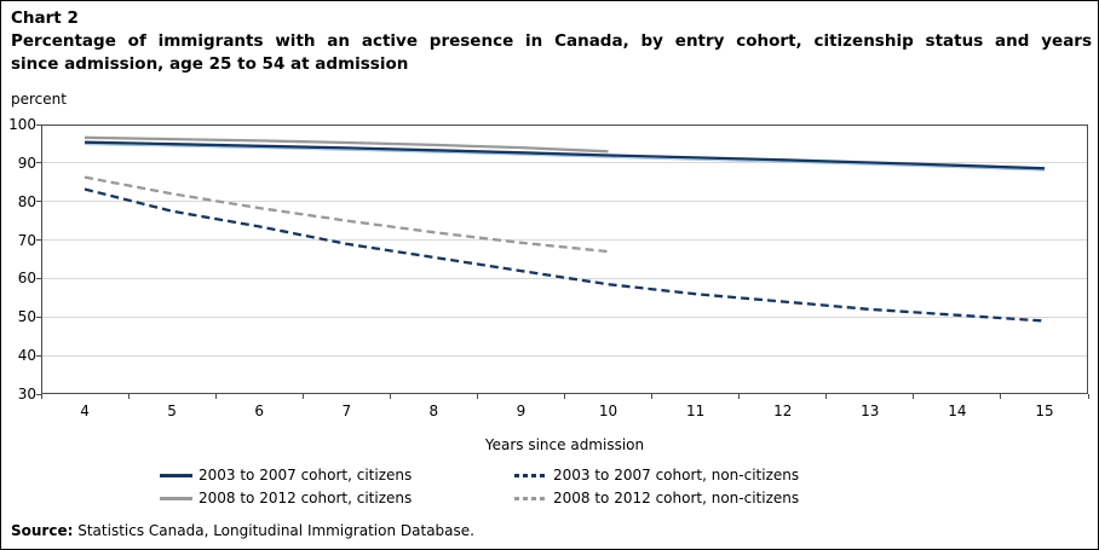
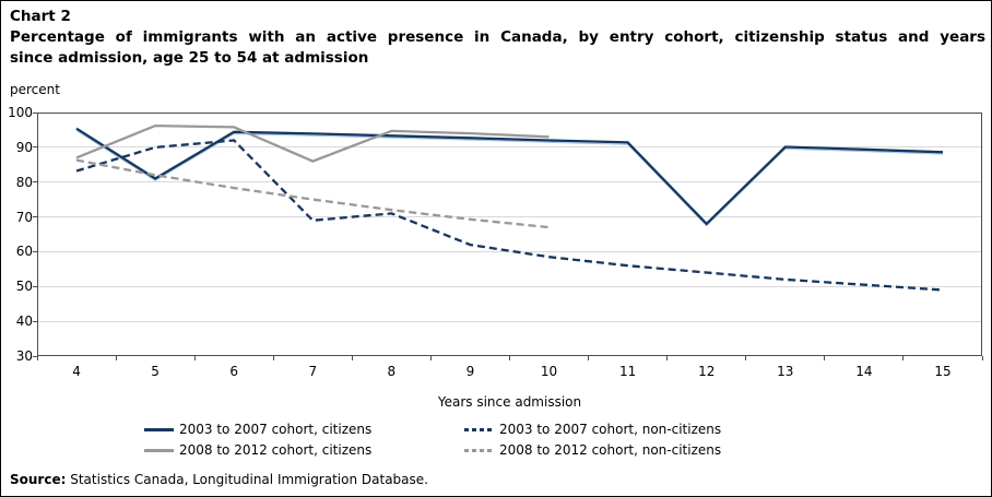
2008 to 2012 cohort, citizens/4: 97 -> 87
2003 to 2007 cohort, citizens/5: 95 -> 81
2003 to 2007 cohort, non-citizens/5: 78 -> 90
2003 to 2007 cohort, non-citizens/6: 74 -> 92
2008 to 2012 cohort, citizens/7: 95 -> 86
2003 to 2007 cohort, non-citizens/8: 66 -> 71
2003 to 2007 cohort, citizens/12: 91 -> 68
